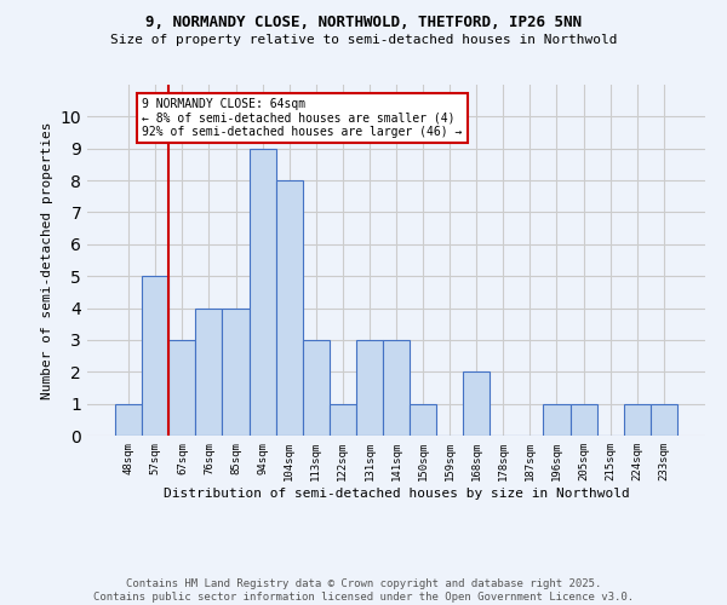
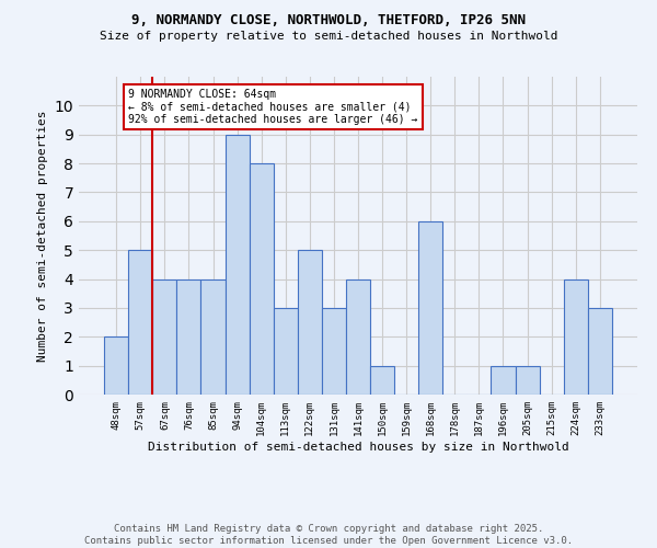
48sqm: 1 -> 2
67sqm: 3 -> 4
122sqm: 1 -> 5
141sqm: 3 -> 4
168sqm: 2 -> 6
224sqm: 1 -> 4
233sqm: 1 -> 3
